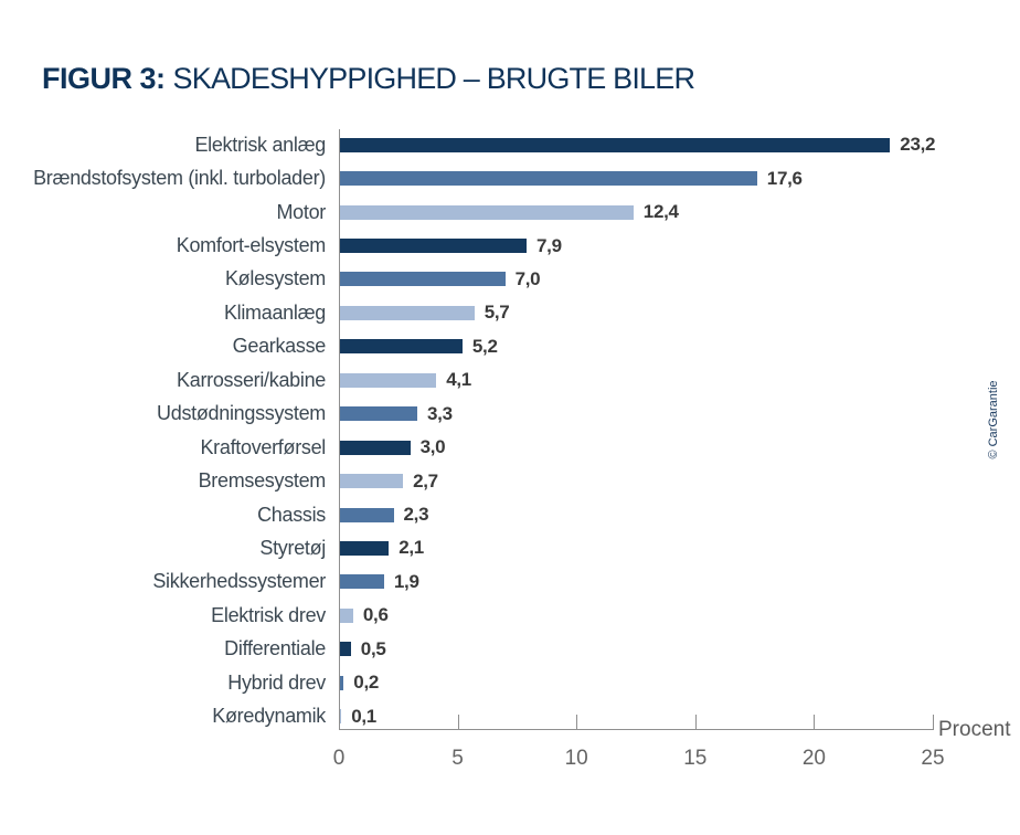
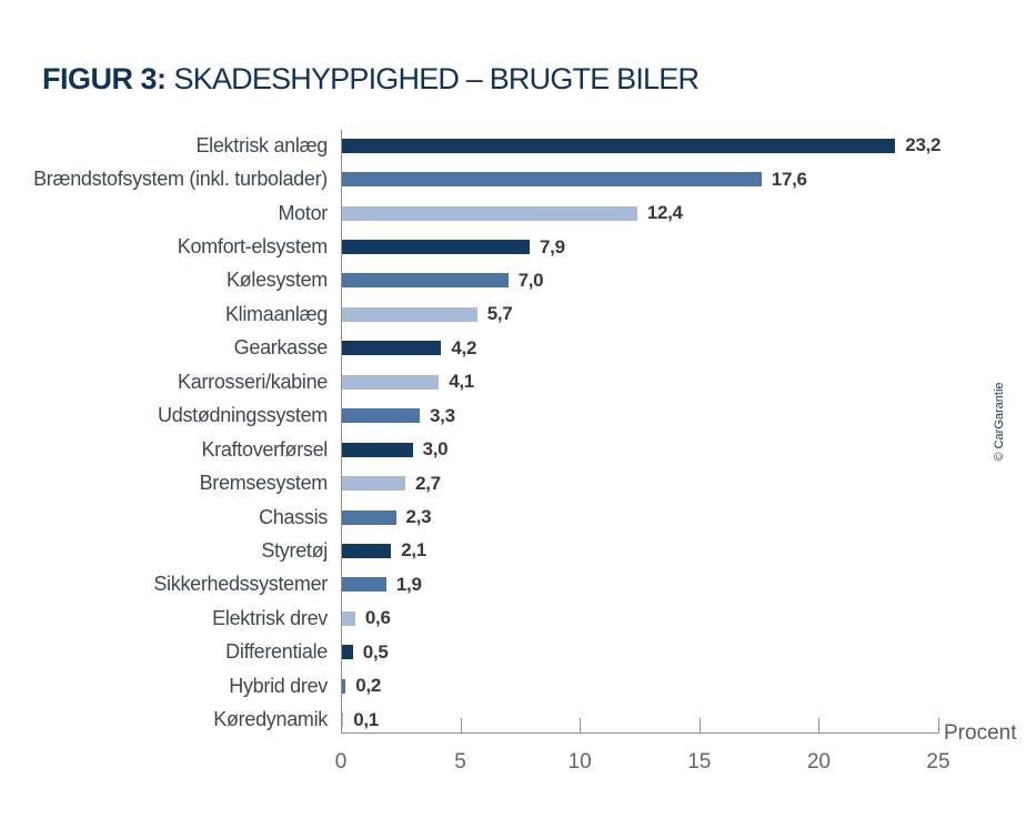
Gearkasse: 5,2 -> 4,2
